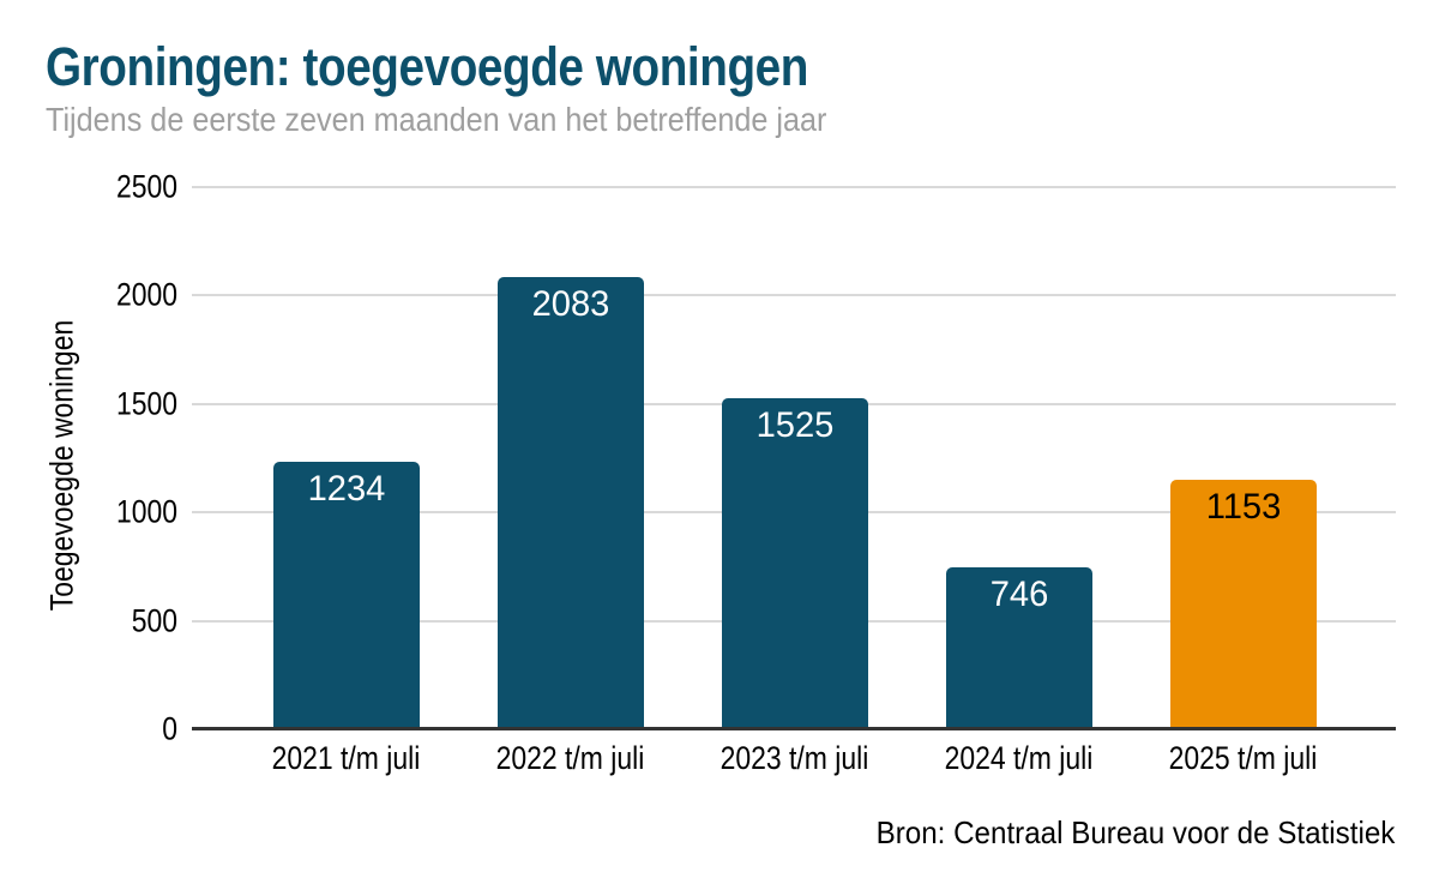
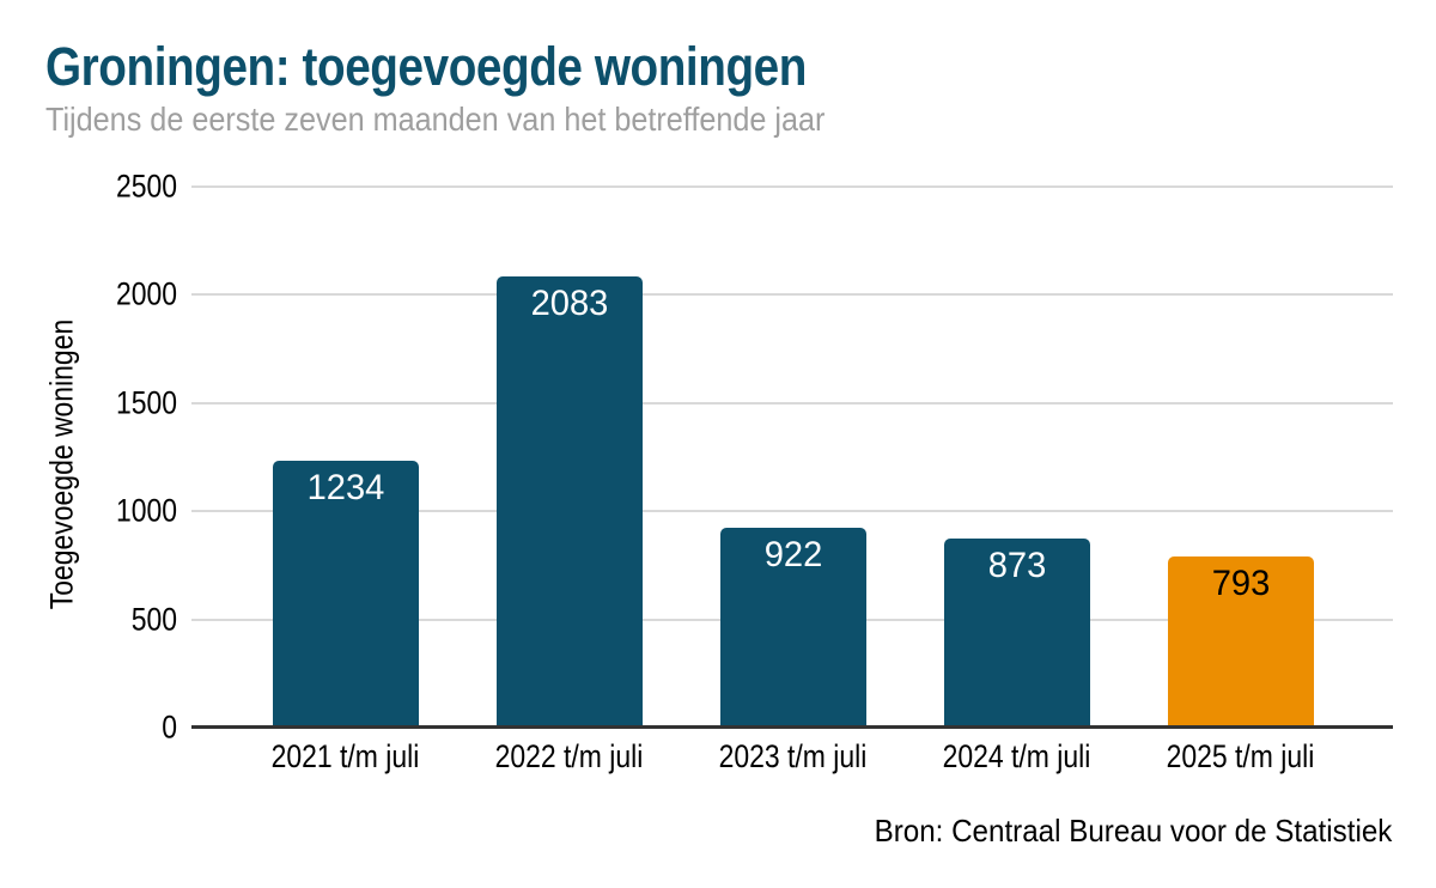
2023 t/m juli: 1525 -> 922
2024 t/m juli: 746 -> 873
2025 t/m juli: 1153 -> 793
